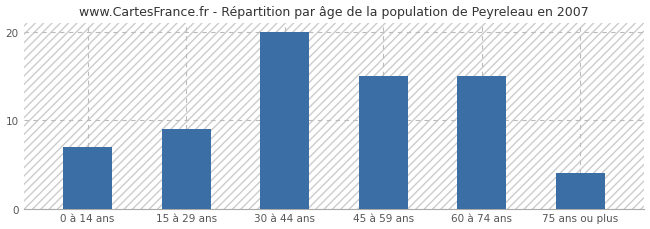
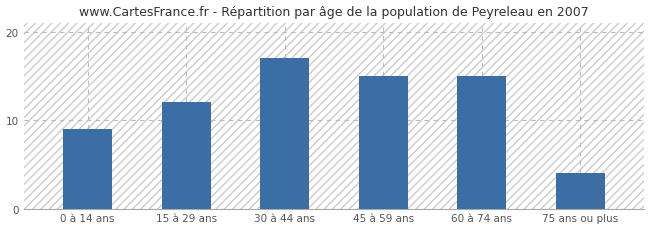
0 à 14 ans: 7 -> 9
15 à 29 ans: 9 -> 12
30 à 44 ans: 20 -> 17
